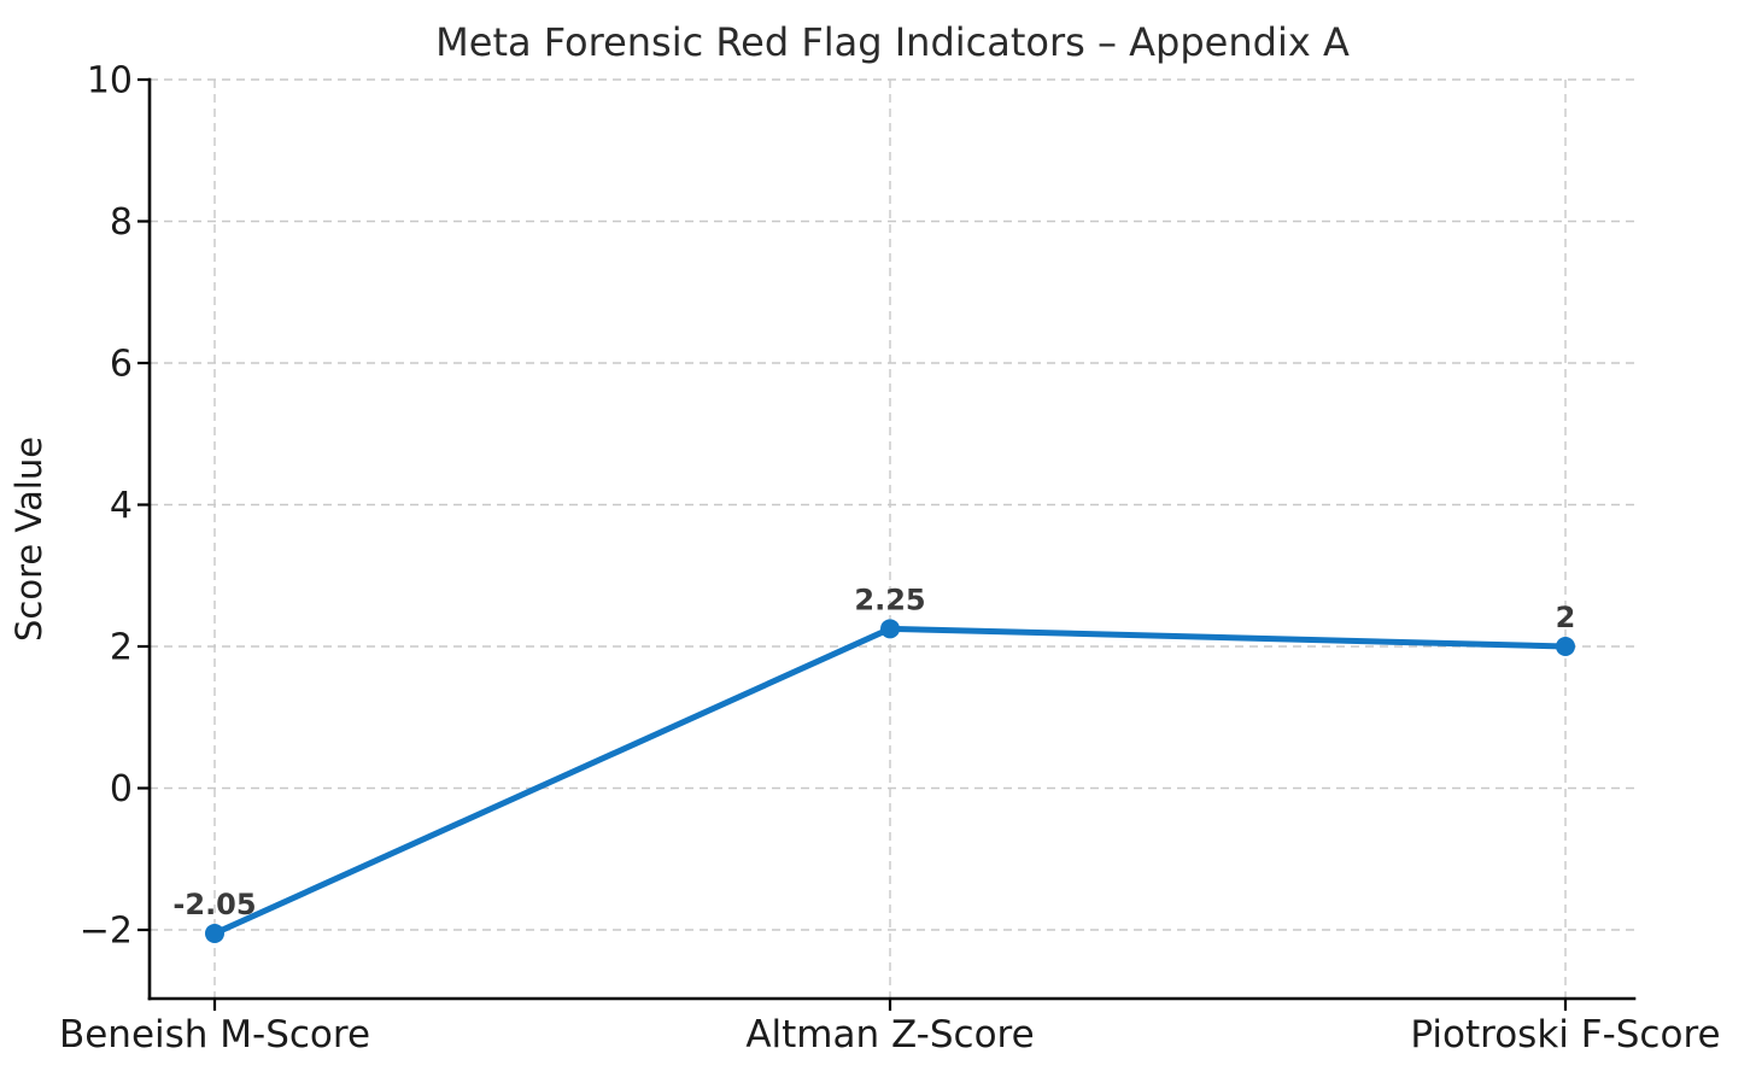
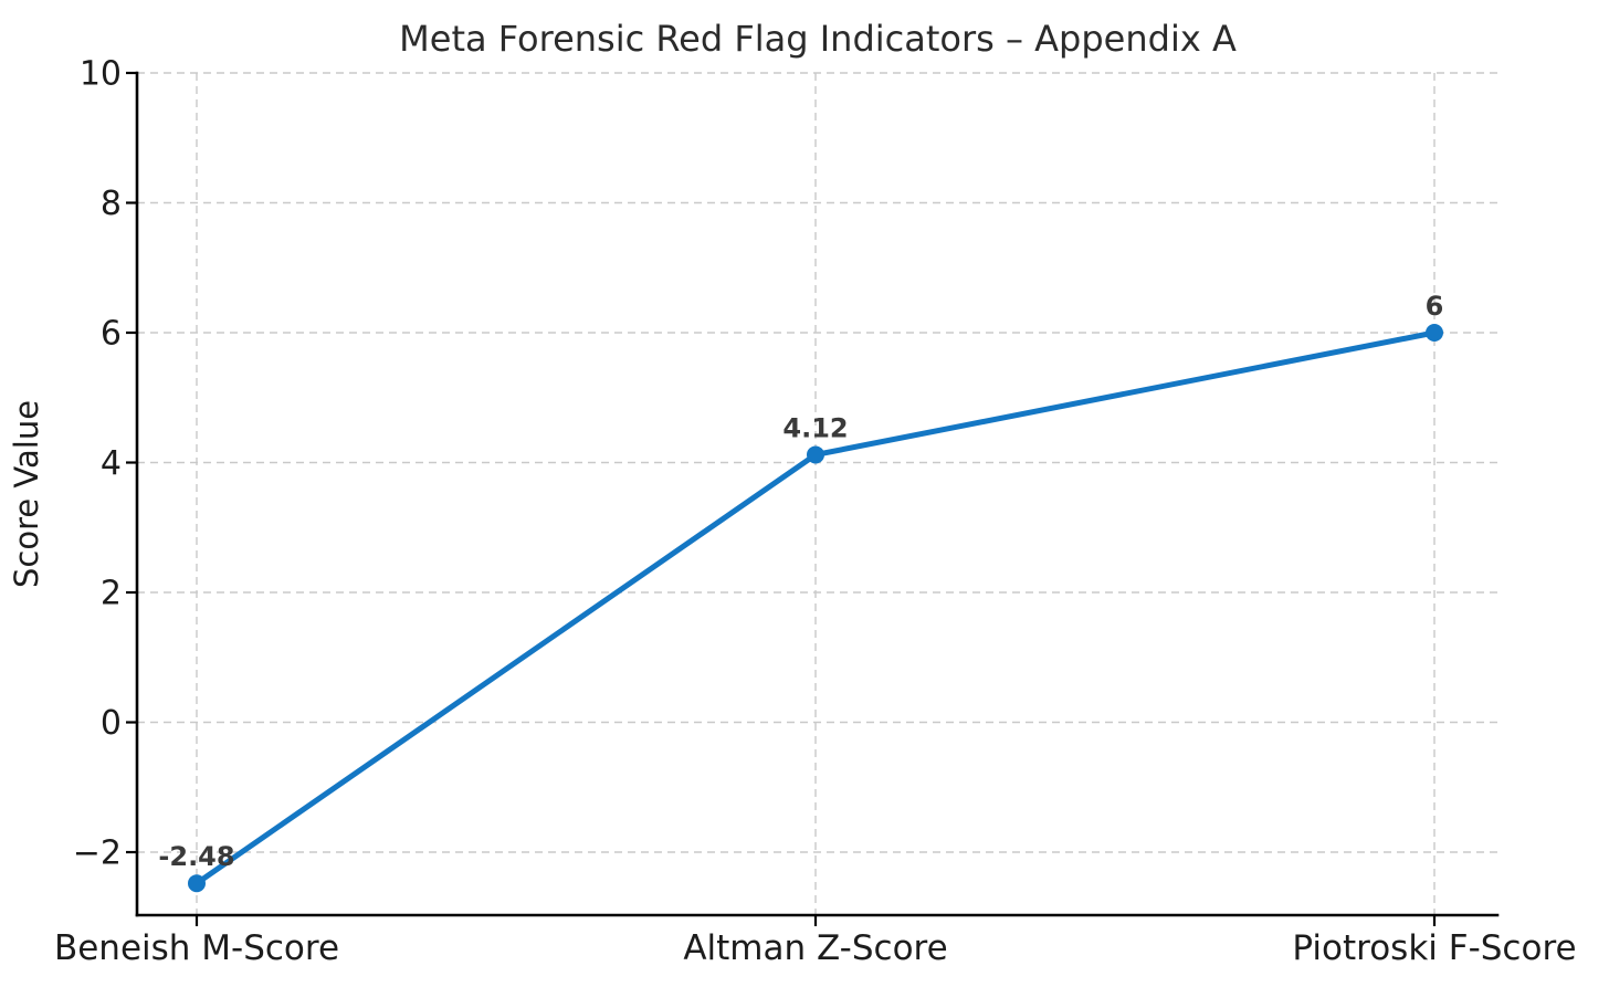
Beneish M-Score: -2.05 -> -2.48
Altman Z-Score: 2.25 -> 4.12
Piotroski F-Score: 2 -> 6
